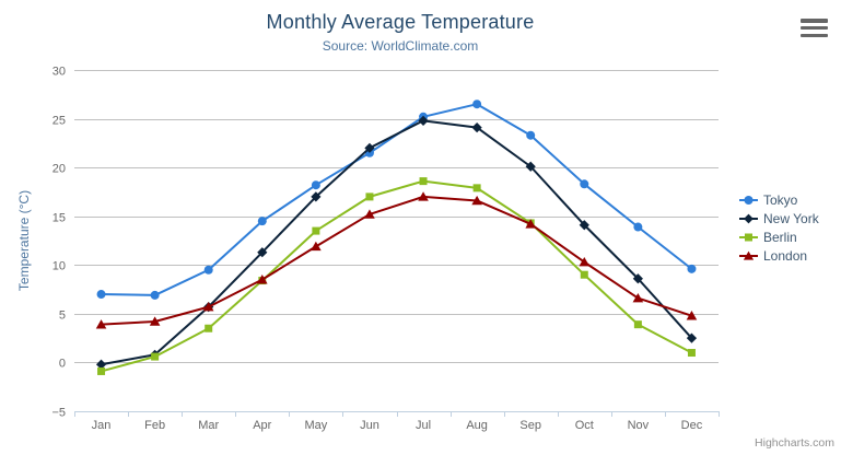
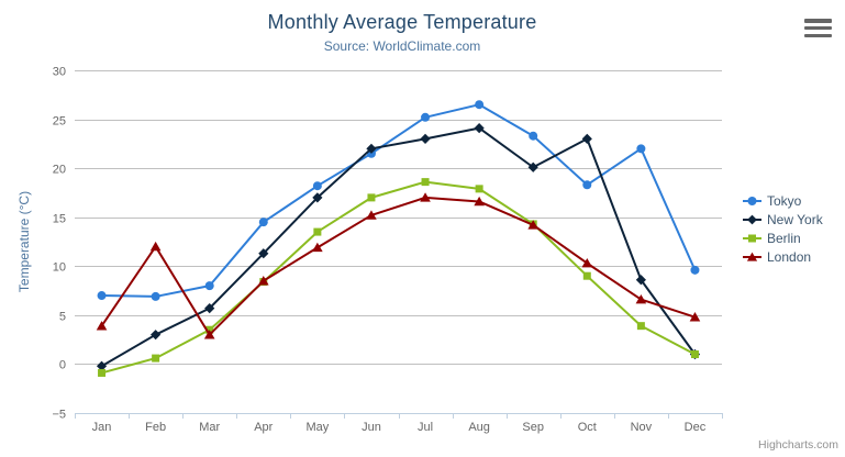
New York/Feb: 1 -> 3
London/Feb: 4 -> 12
Tokyo/Mar: 10 -> 8
London/Mar: 6 -> 3
New York/Jul: 25 -> 23
New York/Oct: 14 -> 23
Tokyo/Nov: 14 -> 22
New York/Dec: 2 -> 1
